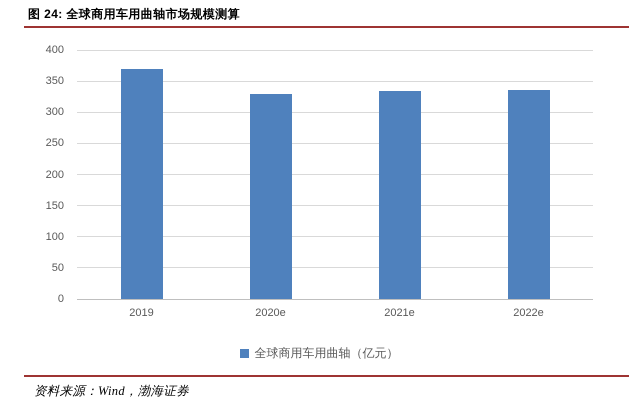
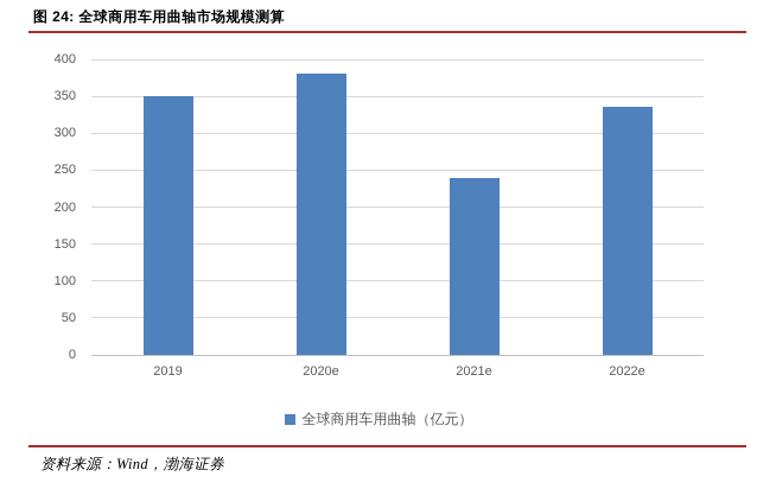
2019: 370 -> 350
2020e: 330 -> 380
2021e: 330 -> 240
